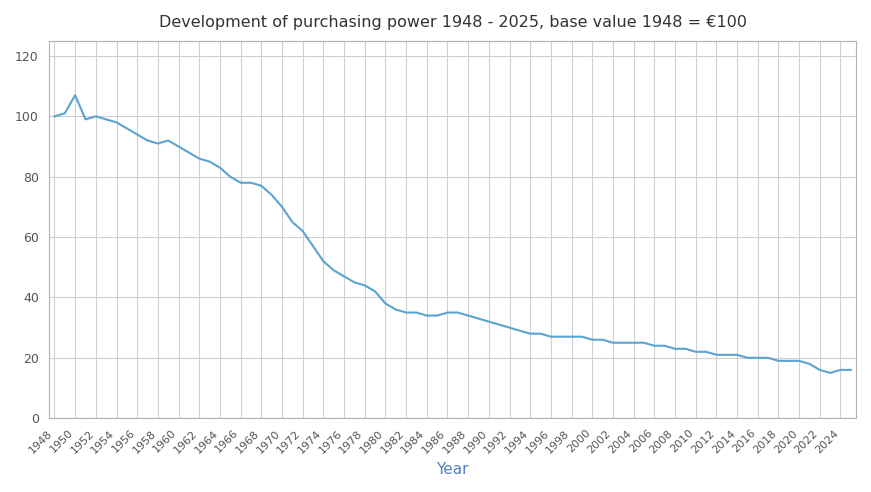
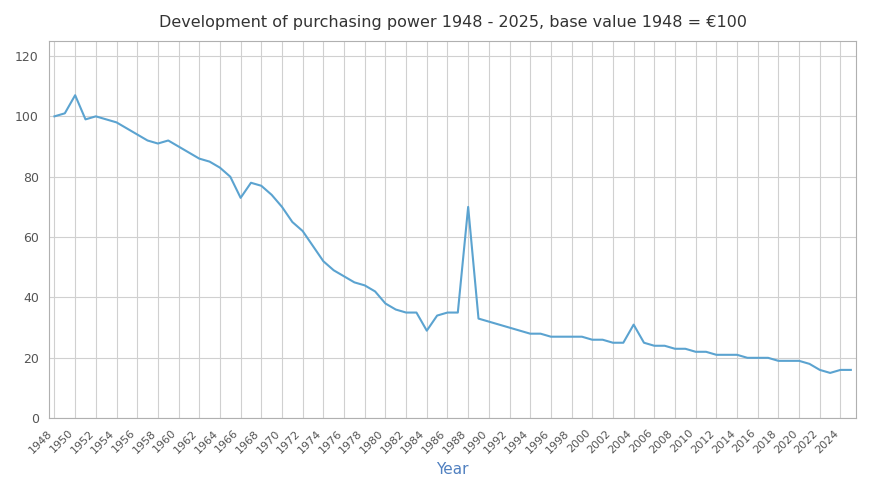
1966: 78 -> 73
1984: 34 -> 29
1988: 34 -> 70
2004: 25 -> 31
